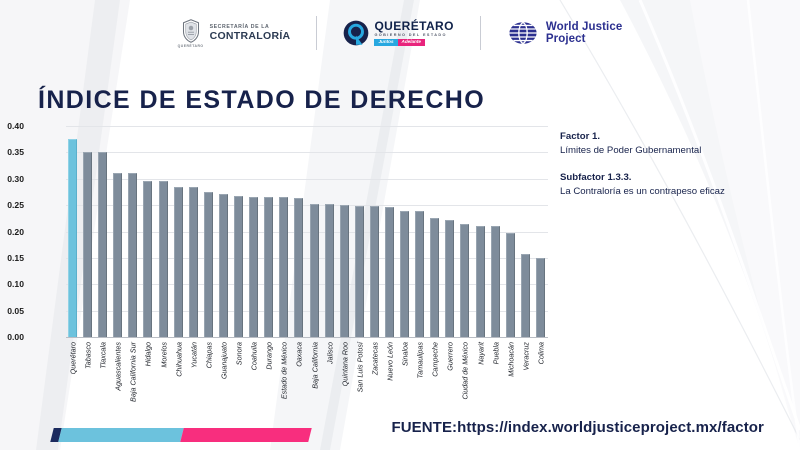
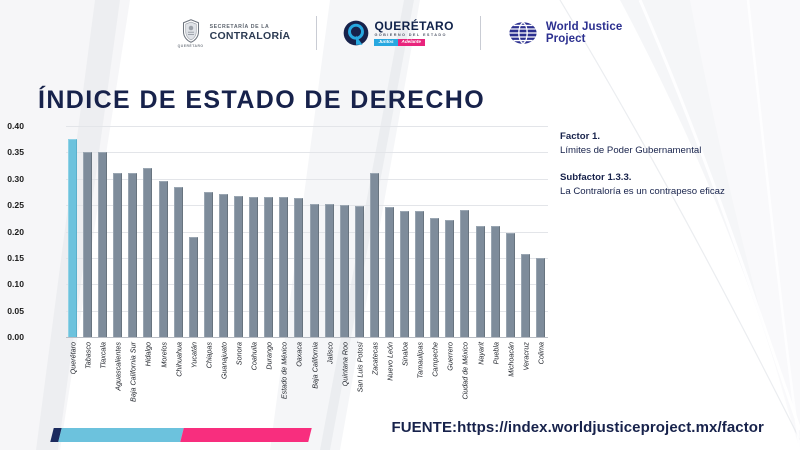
Hidalgo: 0.29 -> 0.32
Yucatán: 0.28 -> 0.19
Zacatecas: 0.25 -> 0.31
Ciudad de México: 0.21 -> 0.24
